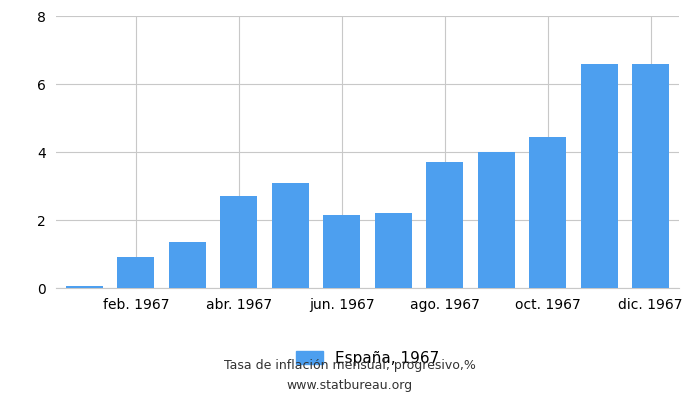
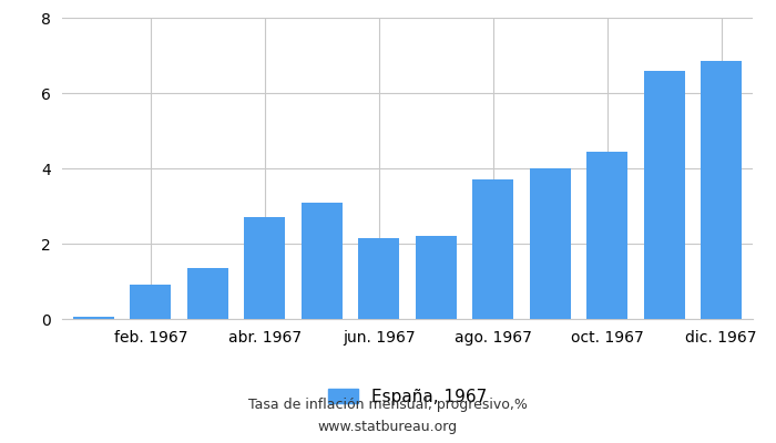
dic. 1967: 6.60 -> 6.85
